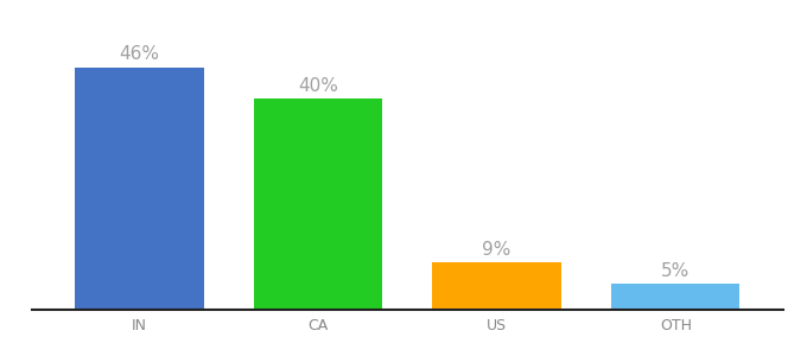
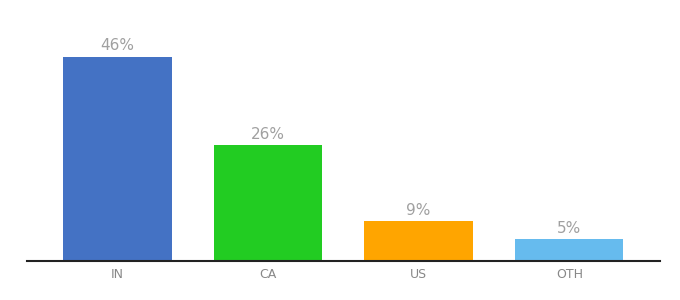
CA: 40% -> 26%
